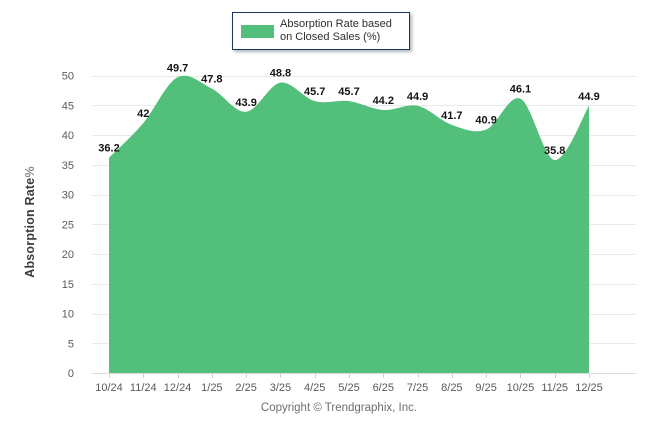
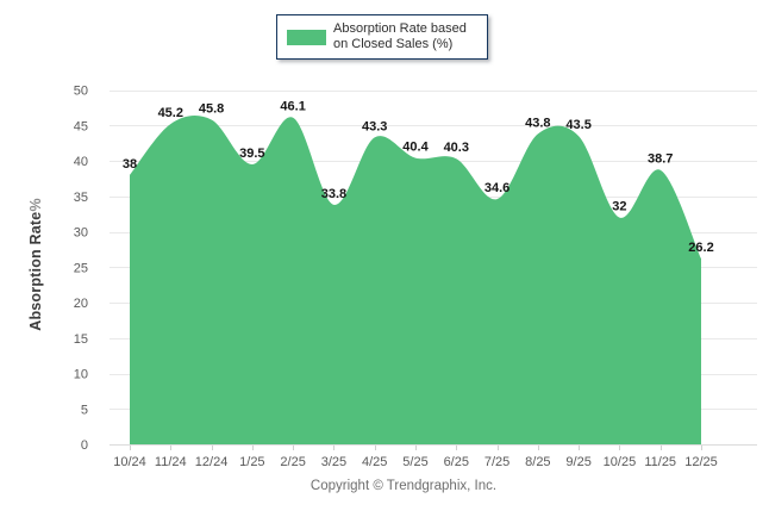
10/24: 36.2 -> 38
11/24: 42 -> 45.2
12/24: 49.7 -> 45.8
1/25: 47.8 -> 39.5
2/25: 43.9 -> 46.1
3/25: 48.8 -> 33.8
4/25: 45.7 -> 43.3
5/25: 45.7 -> 40.4
6/25: 44.2 -> 40.3
7/25: 44.9 -> 34.6
8/25: 41.7 -> 43.8
9/25: 40.9 -> 43.5
10/25: 46.1 -> 32
11/25: 35.8 -> 38.7
12/25: 44.9 -> 26.2
